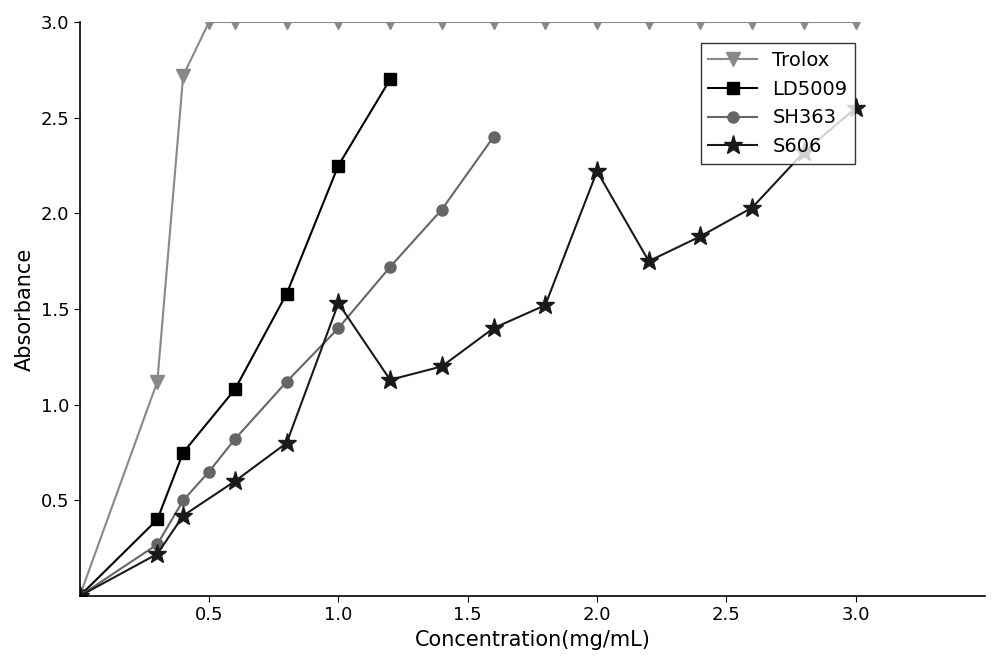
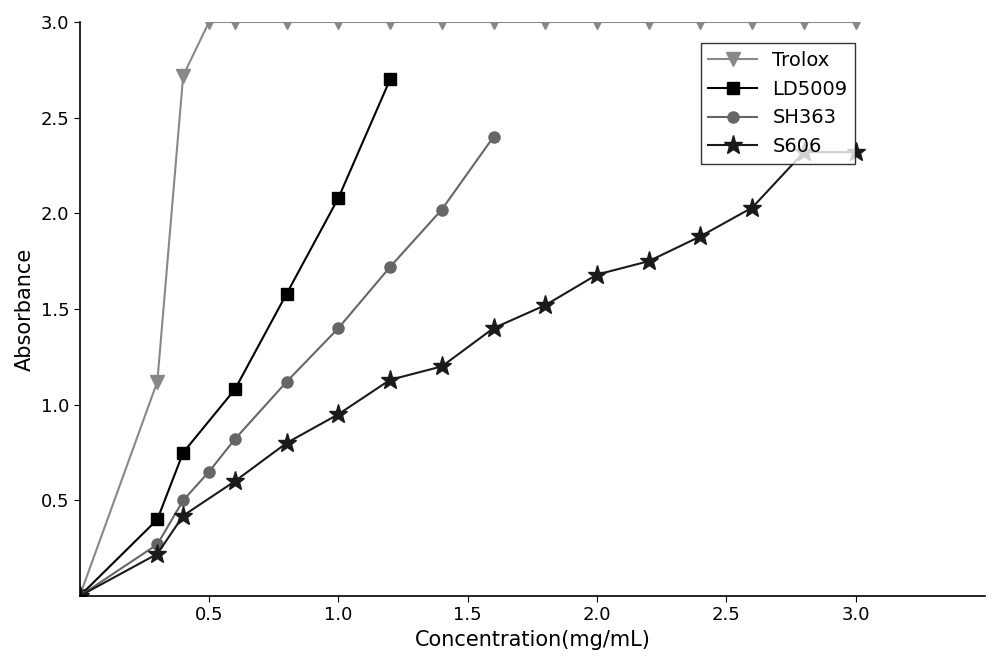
LD5009/1.0: 2.25 -> 2.08
S606/1.0: 1.53 -> 0.95
S606/2.0: 2.22 -> 1.68
S606/3.0: 2.55 -> 2.32
